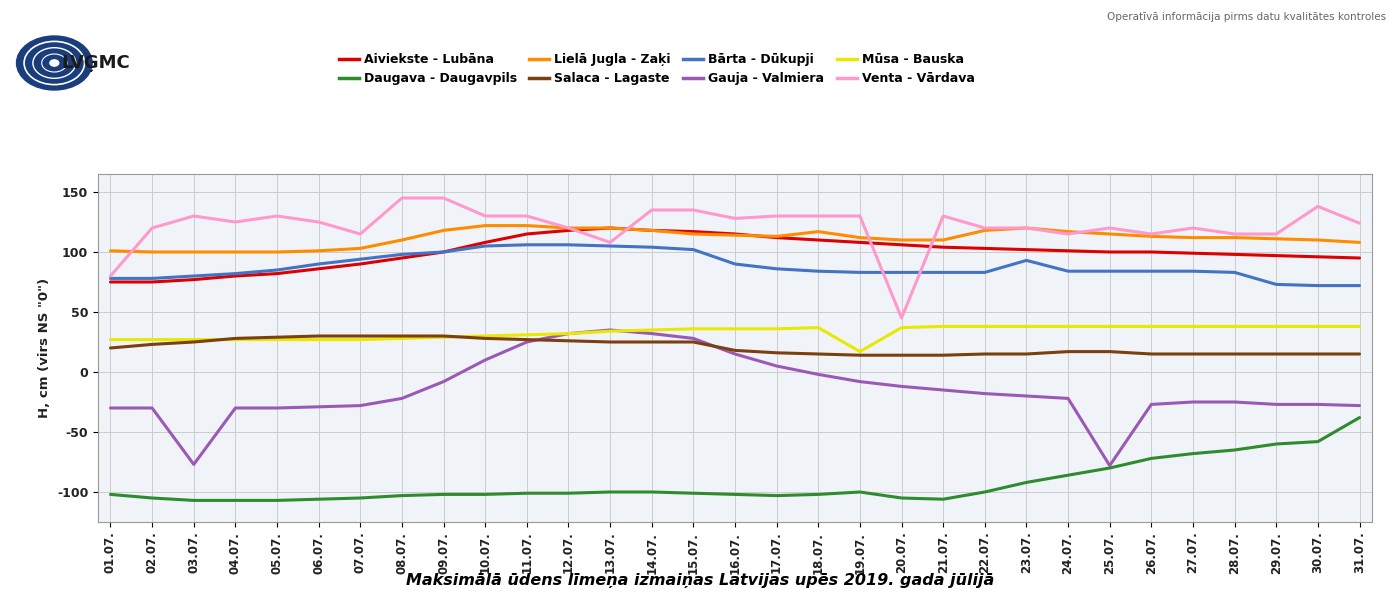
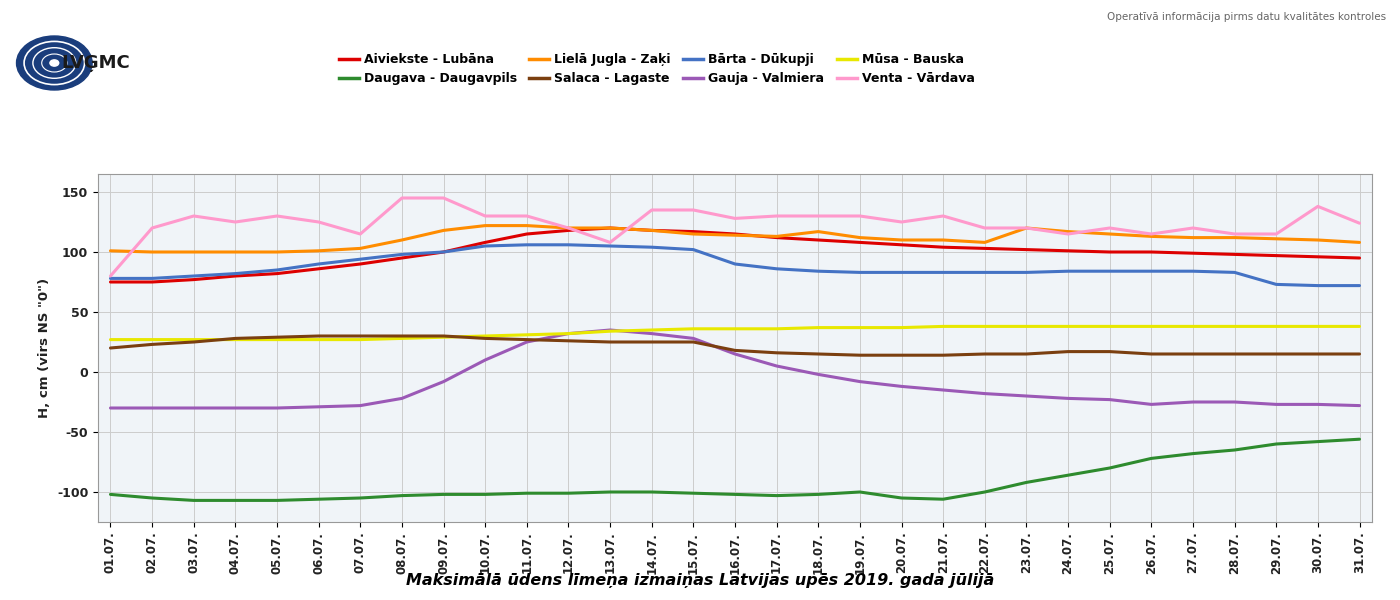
Gauja - Valmiera/03.07.: -77 -> -30
Mūsa - Bauska/19.07.: 17 -> 37
Venta - Vārdava/20.07.: 45 -> 125
Lielā Jugla - Zaķi/22.07.: 118 -> 108
Bārta - Dūkupji/23.07.: 93 -> 83
Gauja - Valmiera/25.07.: -78 -> -23
Daugava - Daugavpils/31.07.: -38 -> -56
